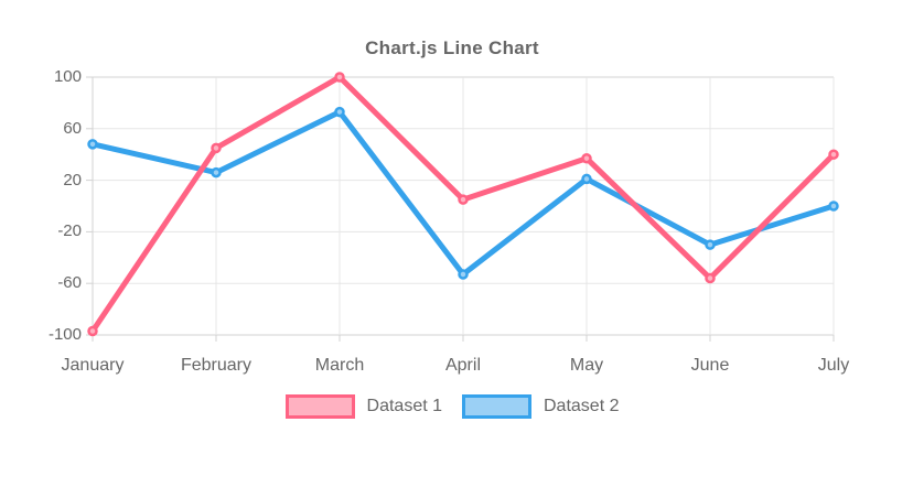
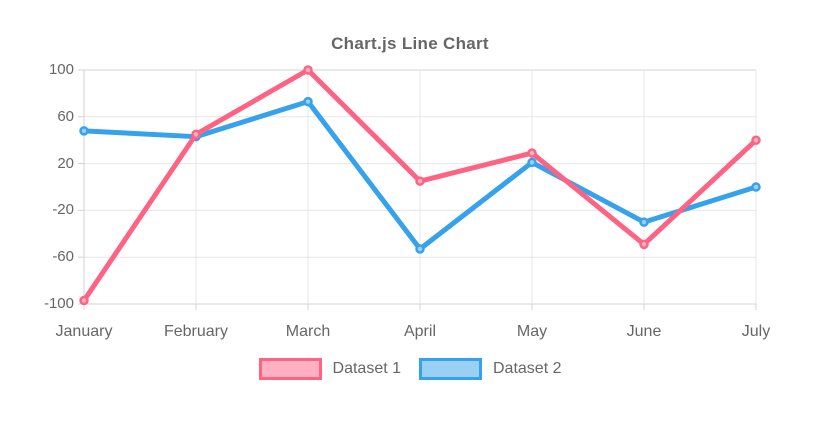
Dataset 2/February: 26 -> 43
Dataset 1/May: 37 -> 29
Dataset 1/June: -56 -> -49
